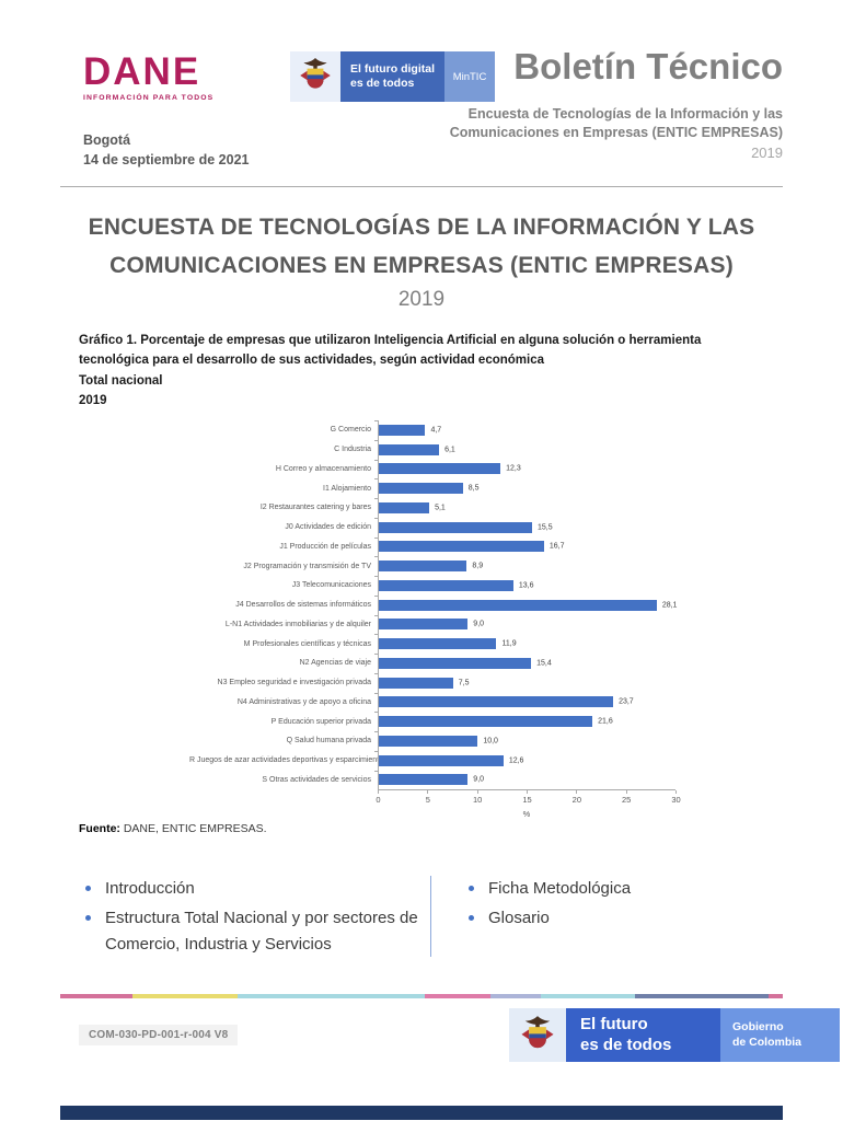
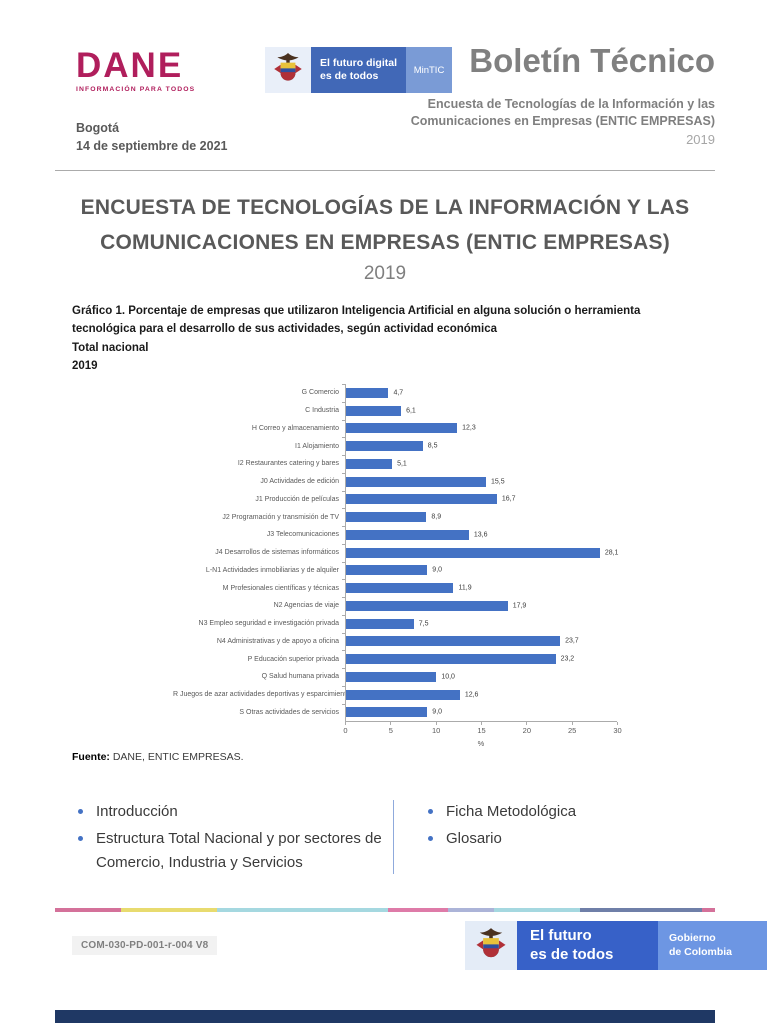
N2 Agencias de viaje: 15,4 -> 17,9
P Educación superior privada: 21,6 -> 23,2
